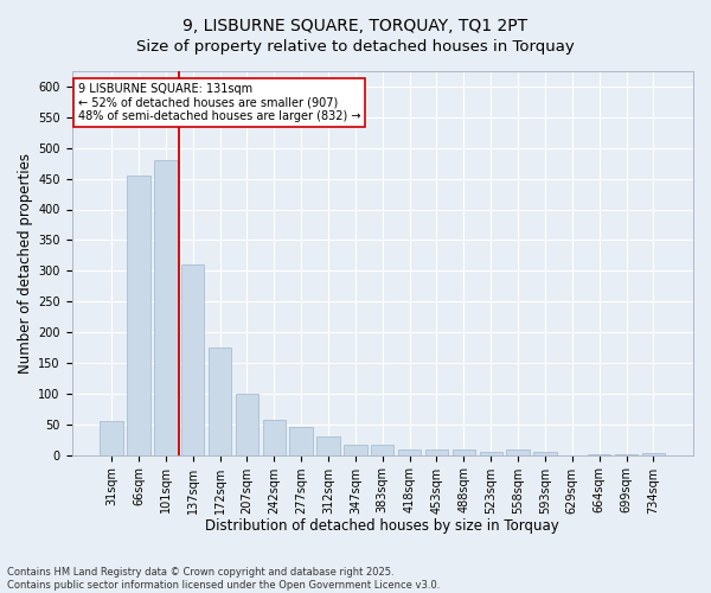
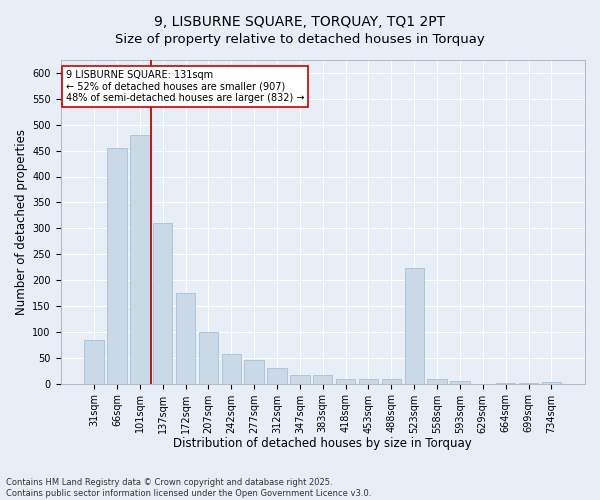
31sqm: 55 -> 84
523sqm: 6 -> 224
